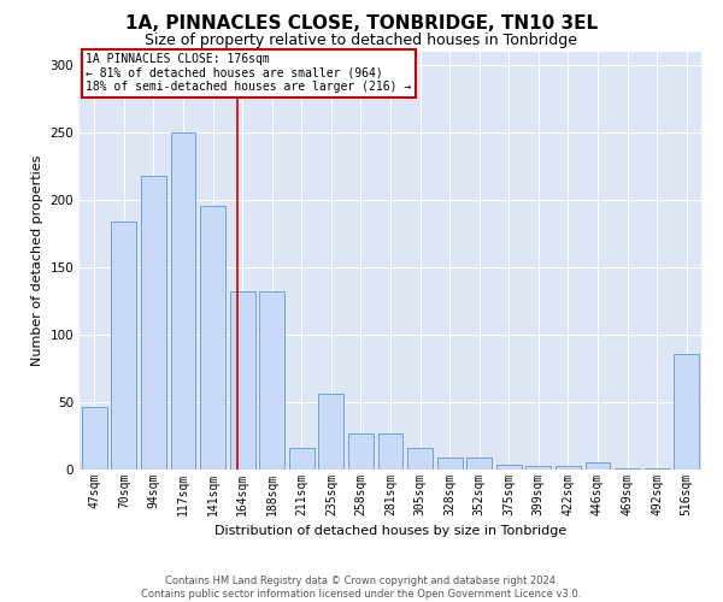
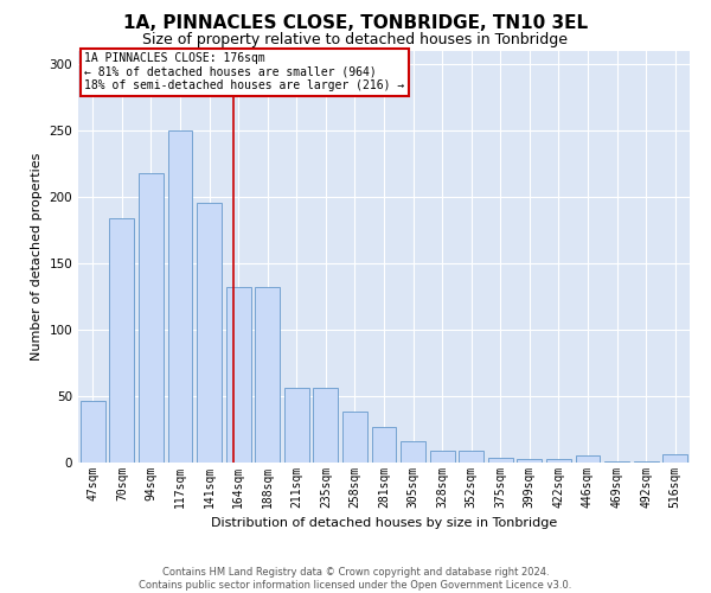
211sqm: 16 -> 56
258sqm: 27 -> 38
516sqm: 86 -> 6
